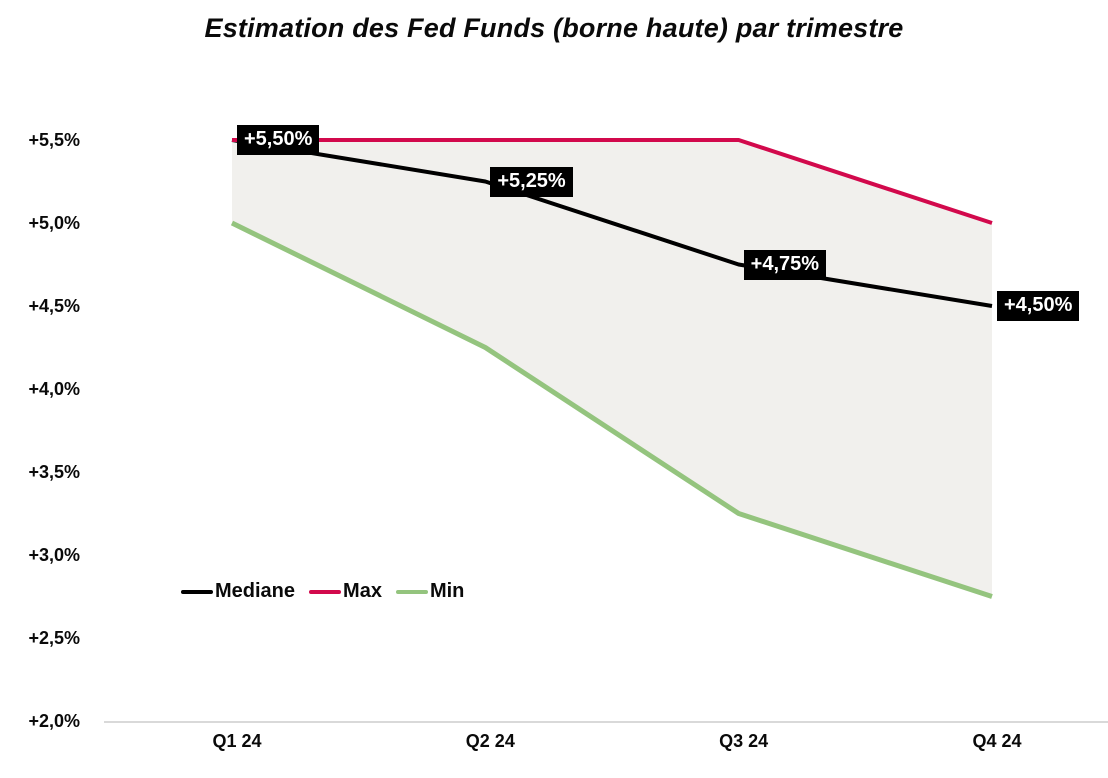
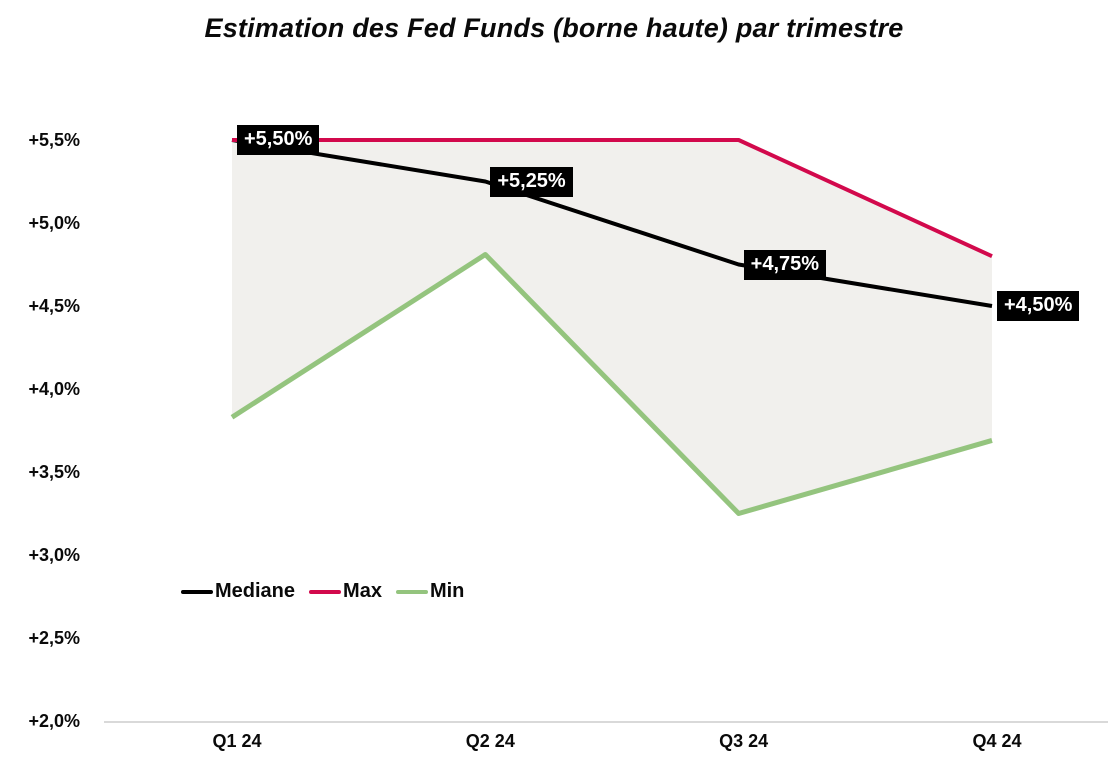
Min/Q1 24: 5,00% -> 3,83%
Min/Q2 24: 4,25% -> 4,81%
Max/Q4 24: 5,0% -> 4,8%
Min/Q4 24: 2,75% -> 3,69%
